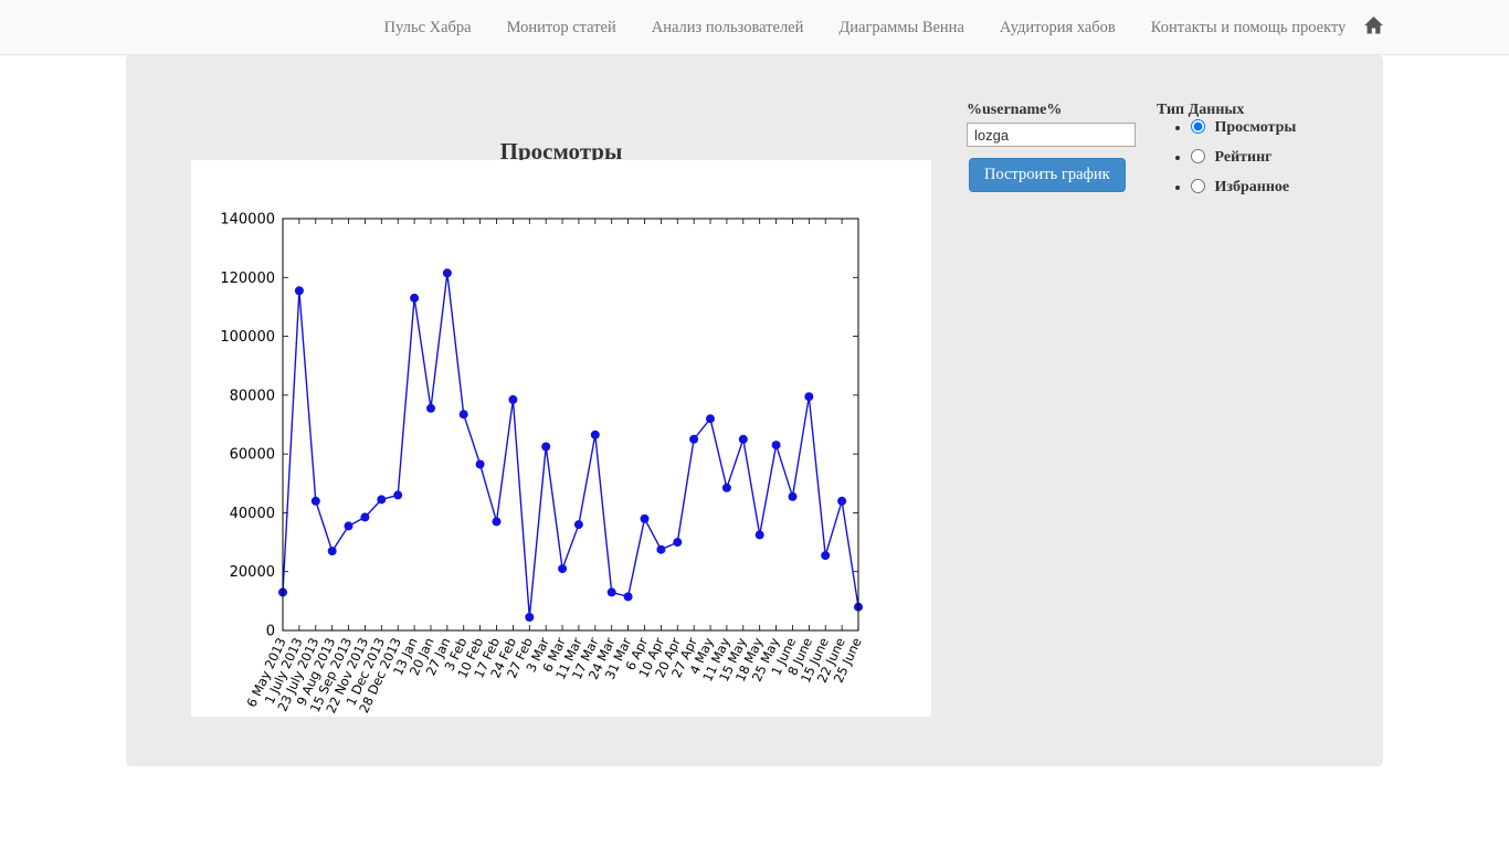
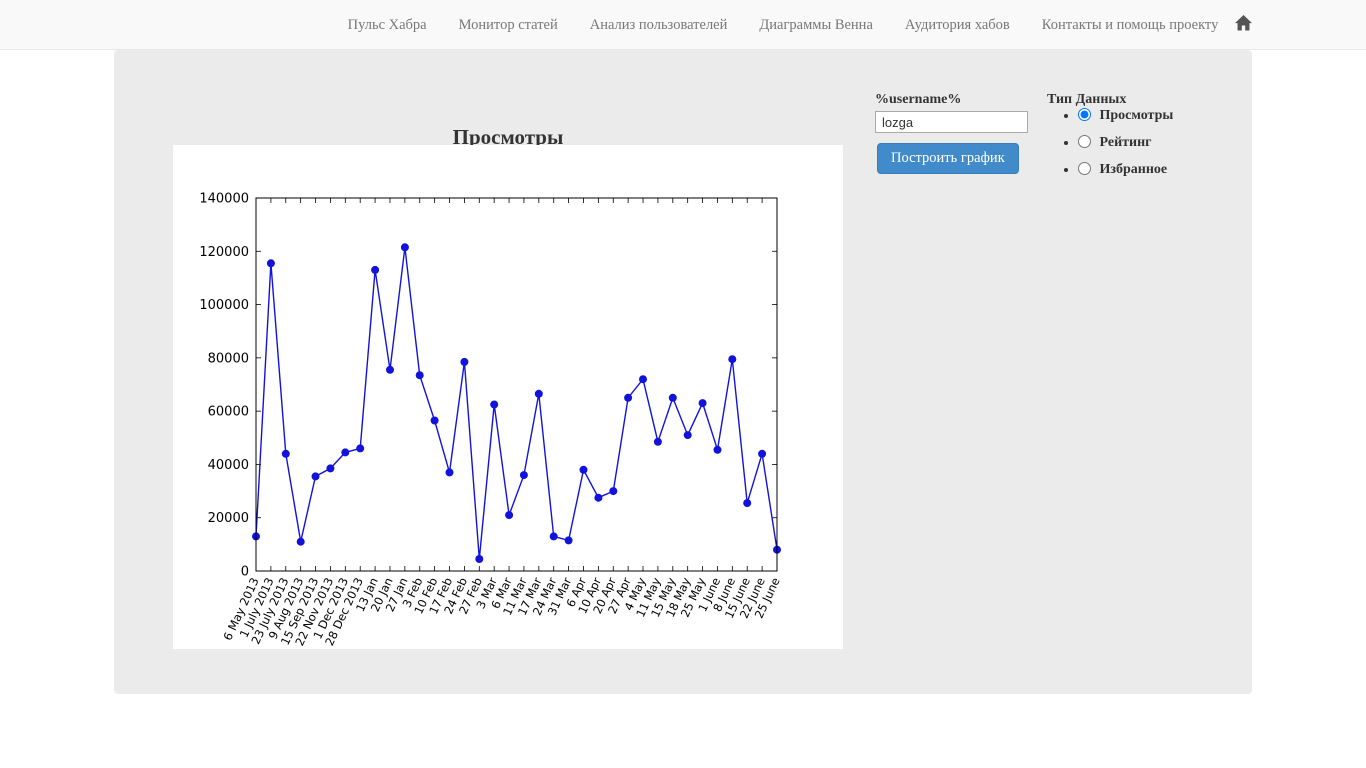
9 Aug 2013: 27000 -> 11000
18 May: 32000 -> 51000
